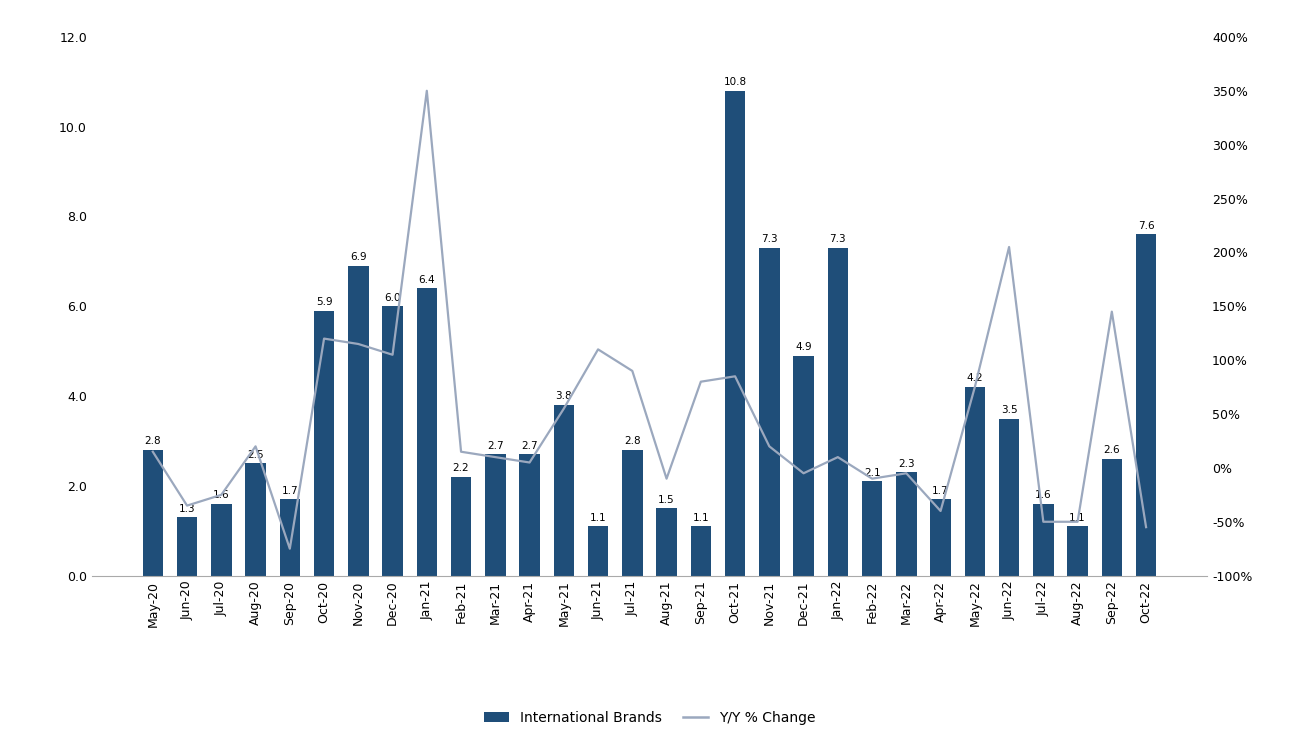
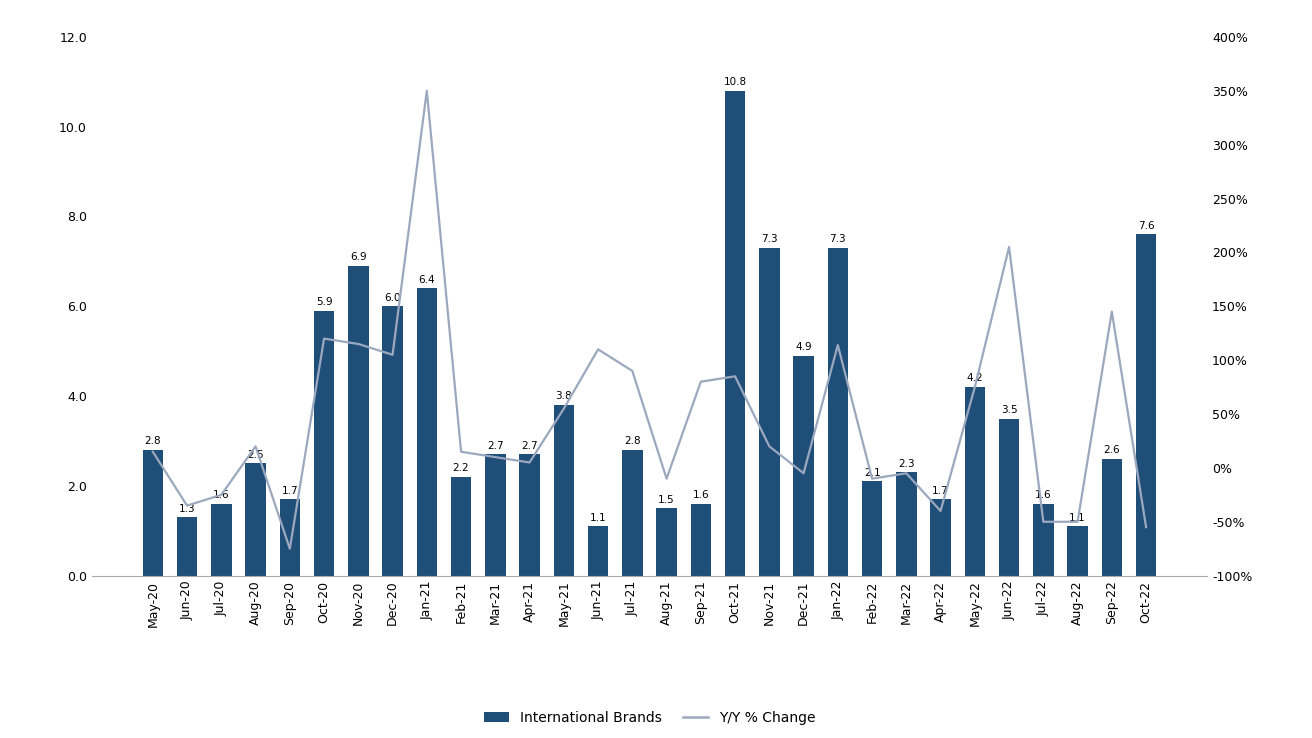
International Brands/Sep-21: 1.1 -> 1.6
Y/Y % Change/Jan-22: 10% -> 114%
